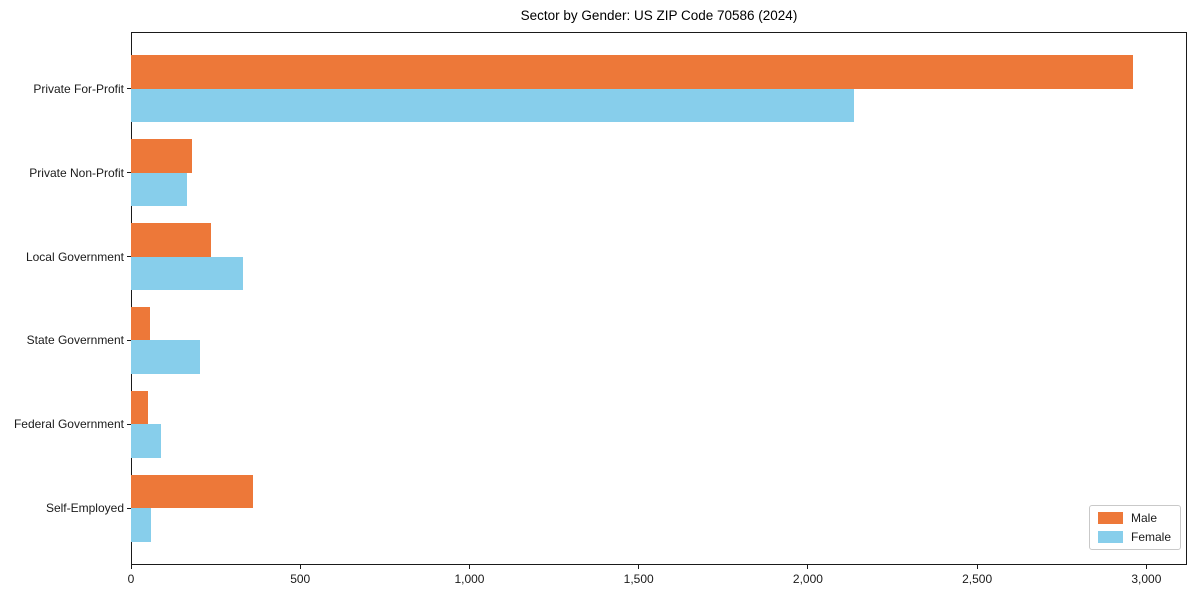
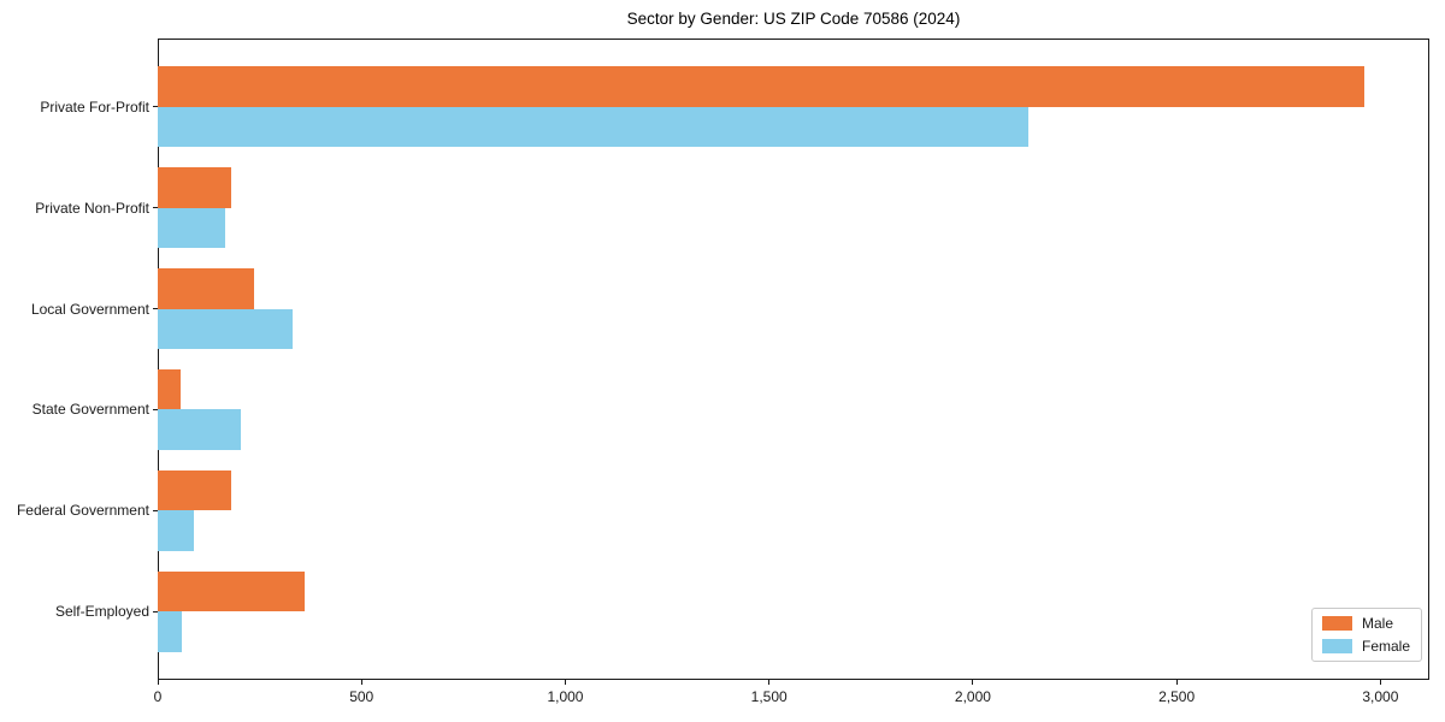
Male/Federal Government: 50 -> 180
